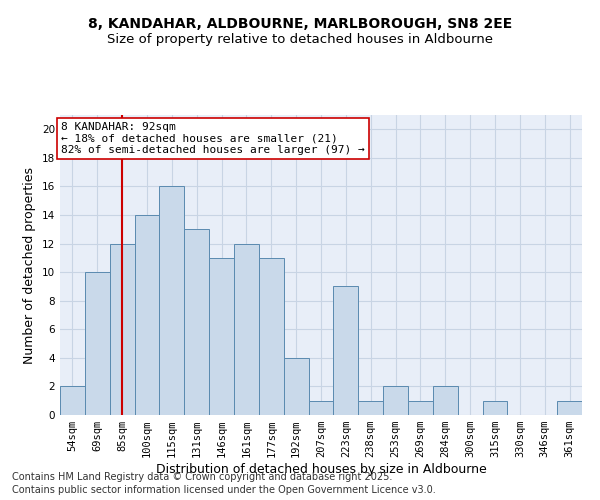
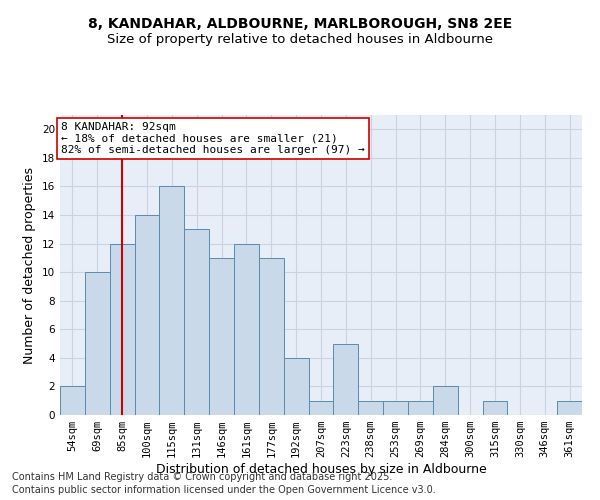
223sqm: 9 -> 5
253sqm: 2 -> 1
